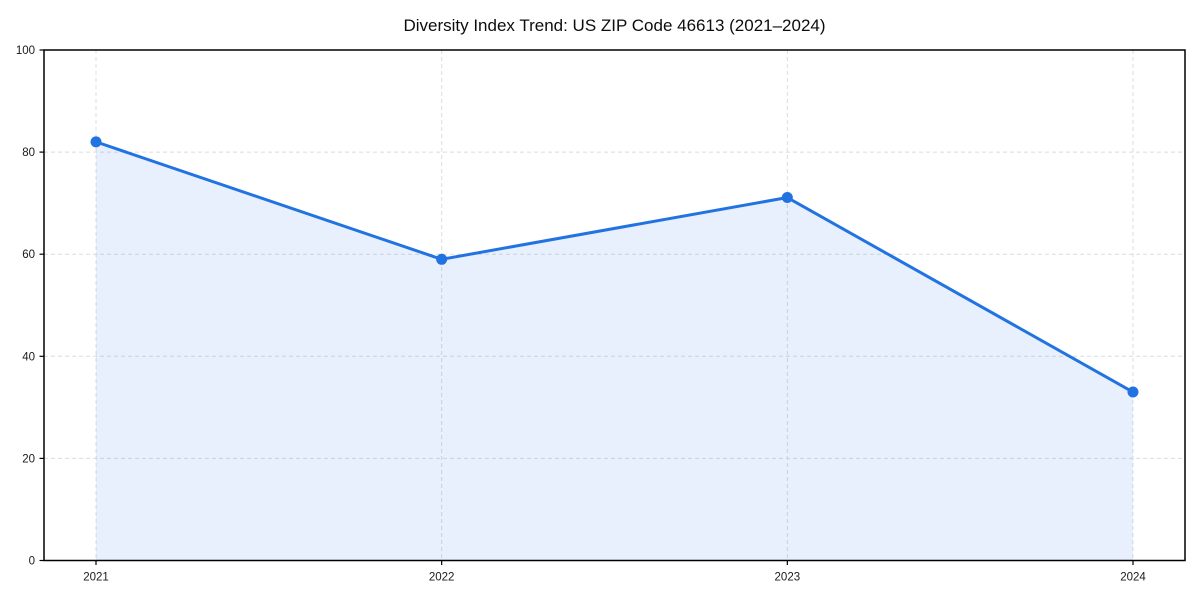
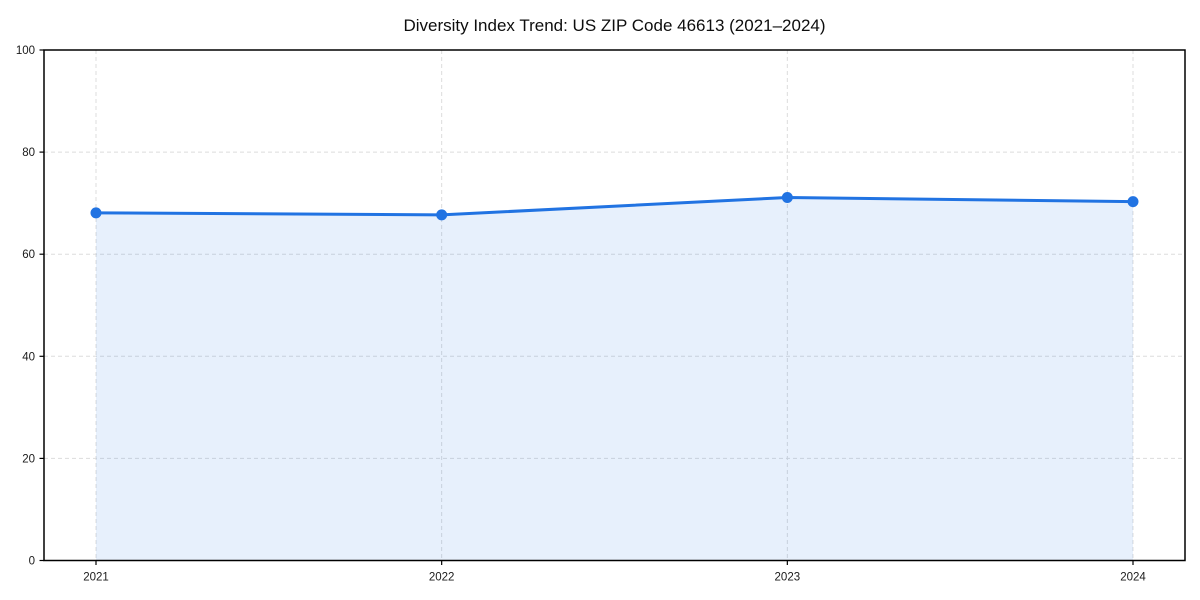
2021: 82 -> 68
2022: 59 -> 68
2024: 33 -> 70
